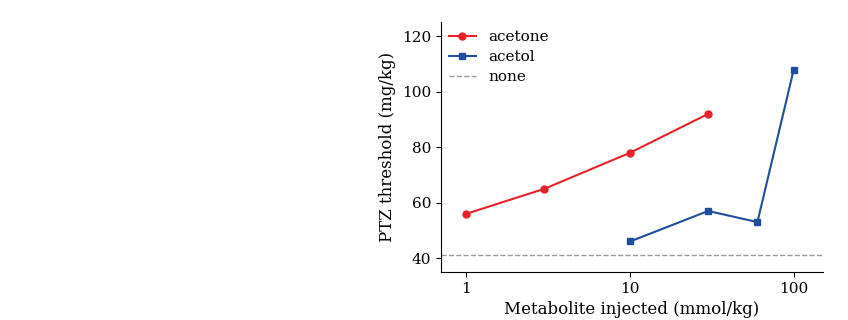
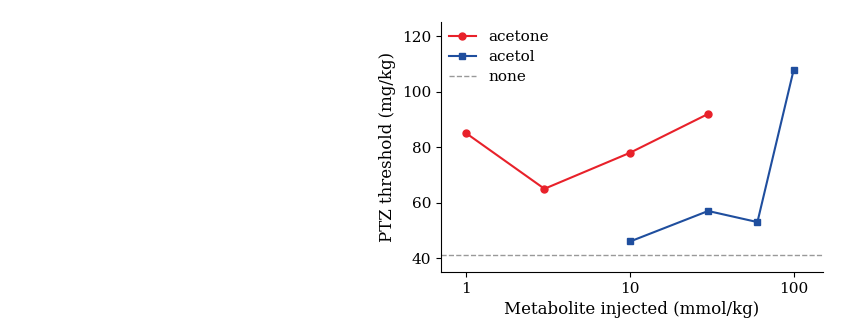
acetone/1: 56 -> 85
